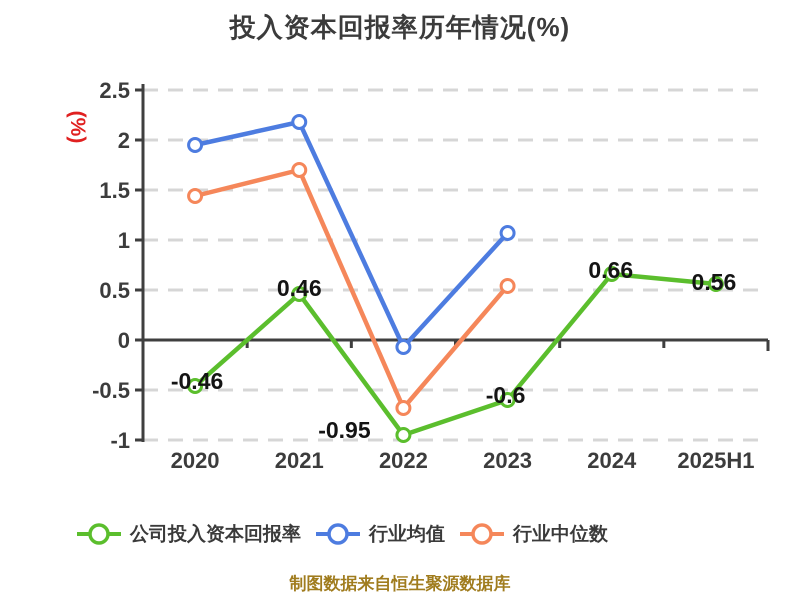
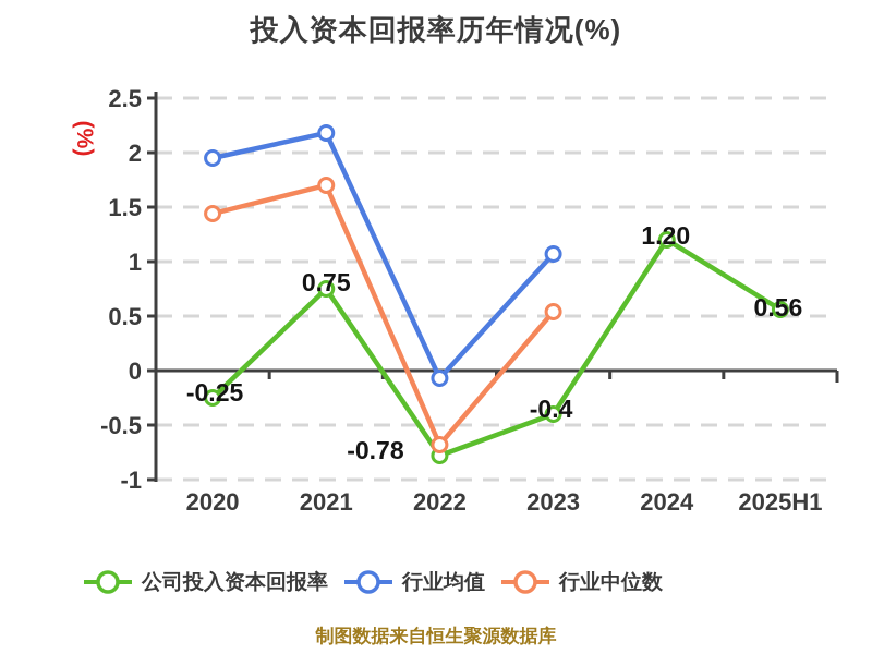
公司投入资本回报率/2020: -0.46 -> -0.25
公司投入资本回报率/2021: 0.46 -> 0.75
公司投入资本回报率/2022: -0.95 -> -0.78
公司投入资本回报率/2023: -0.6 -> -0.4
公司投入资本回报率/2024: 0.66 -> 1.20
